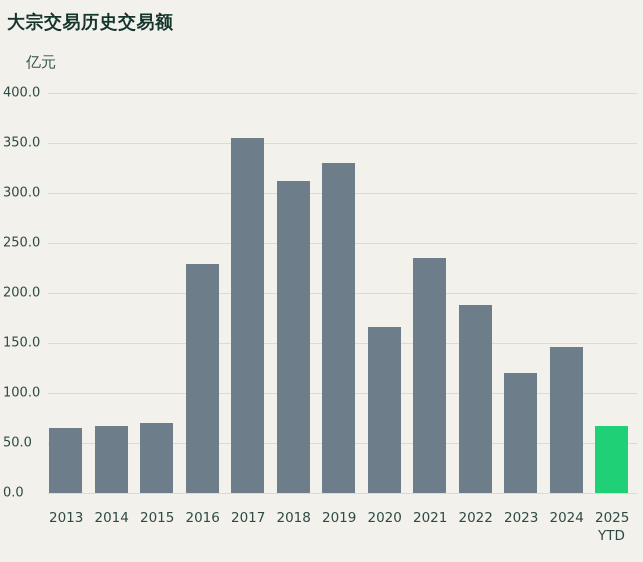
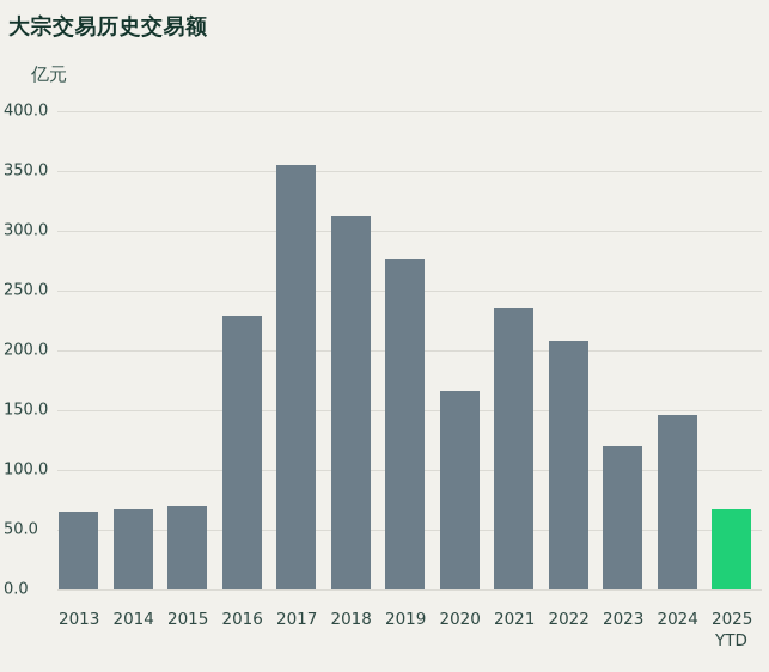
2019: 330 -> 276
2022: 188 -> 208
